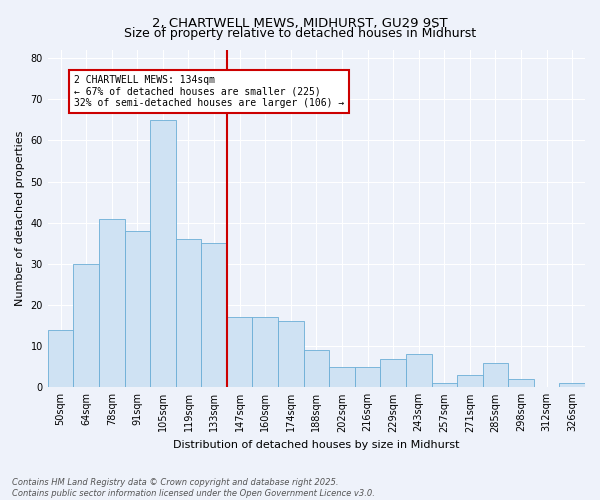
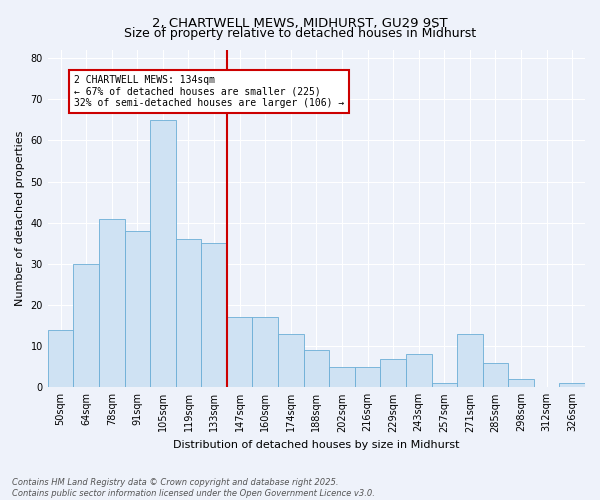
174sqm: 16 -> 13
271sqm: 3 -> 13
